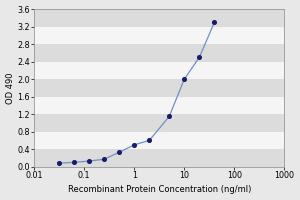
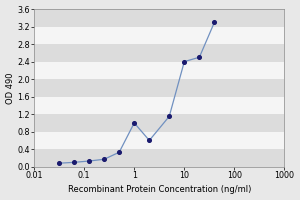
1: 0.50 -> 1.00
10: 2.00 -> 2.40
